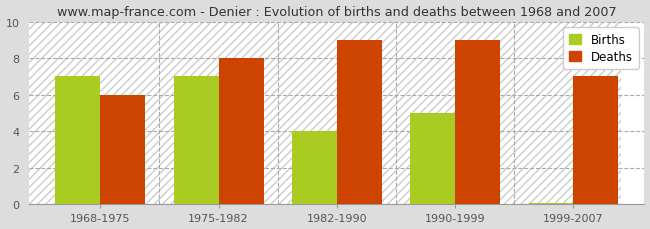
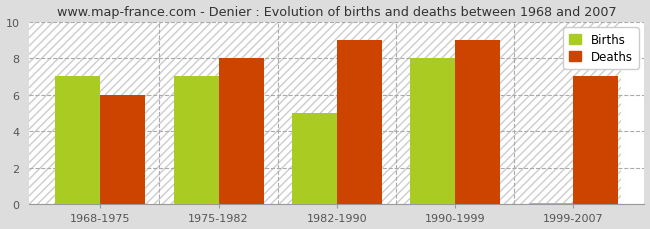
Births/1982-1990: 4.0 -> 5.0
Births/1990-1999: 5.0 -> 8.0
